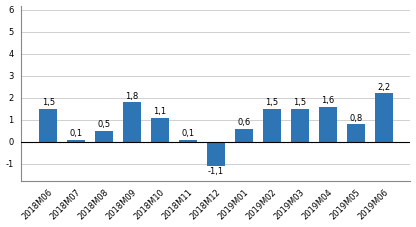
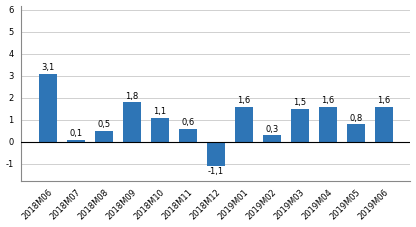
2018M06: 1,5 -> 3,1
2018M11: 0,1 -> 0,6
2019M01: 0,6 -> 1,6
2019M02: 1,5 -> 0,3
2019M06: 2,2 -> 1,6
